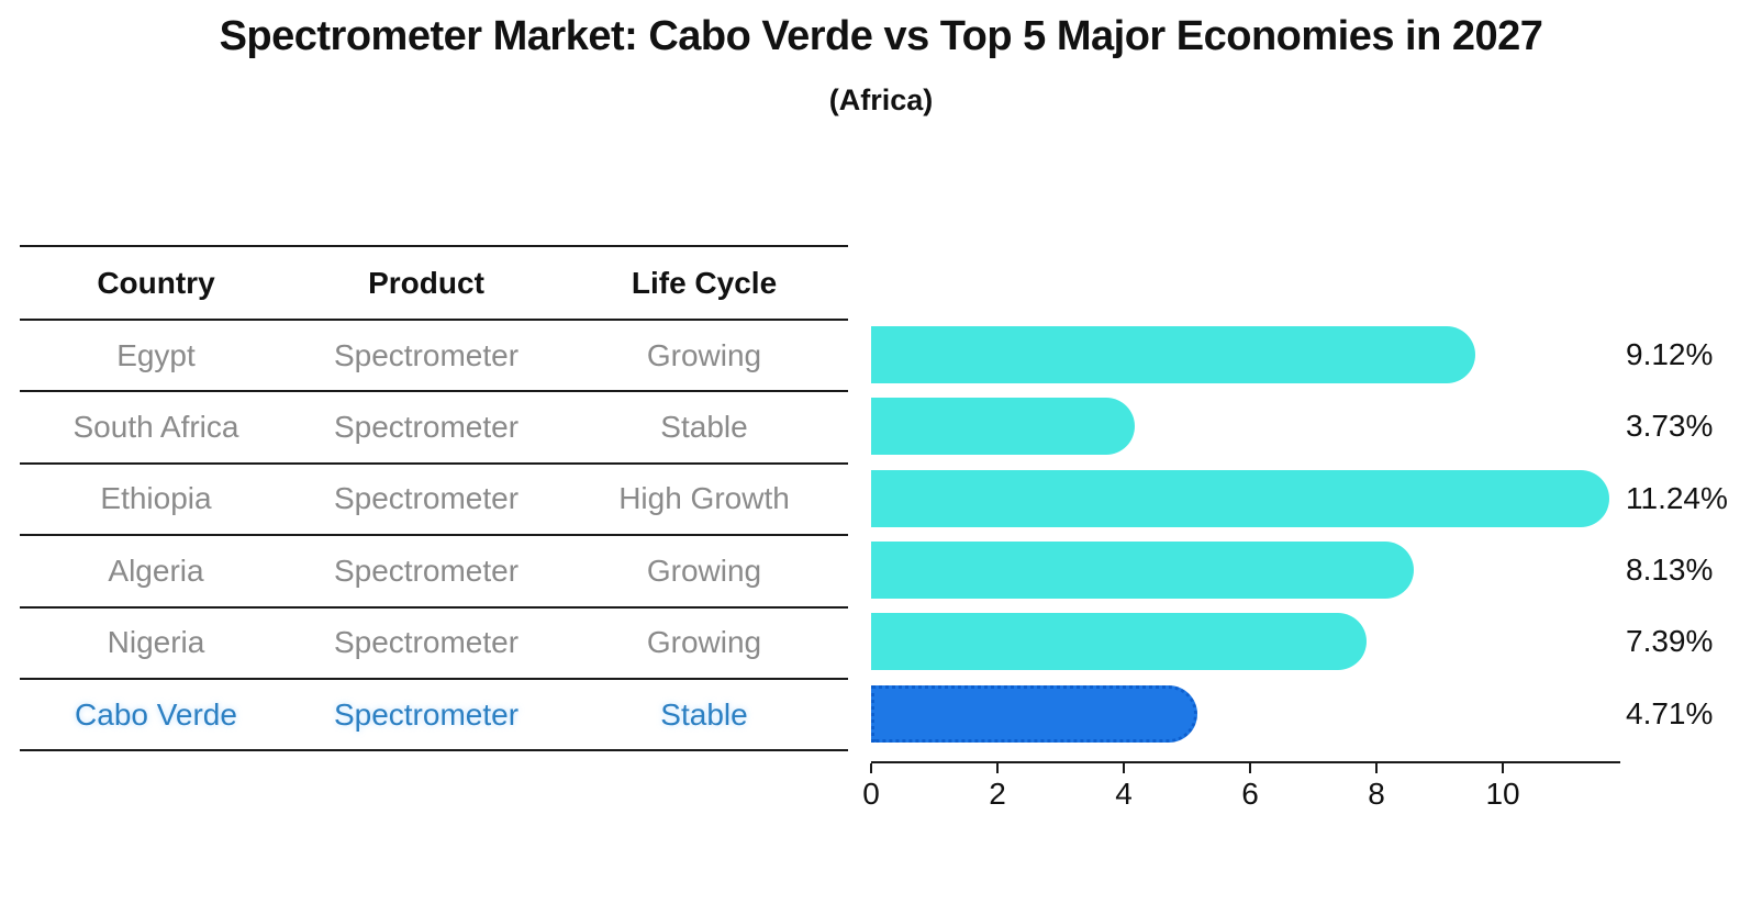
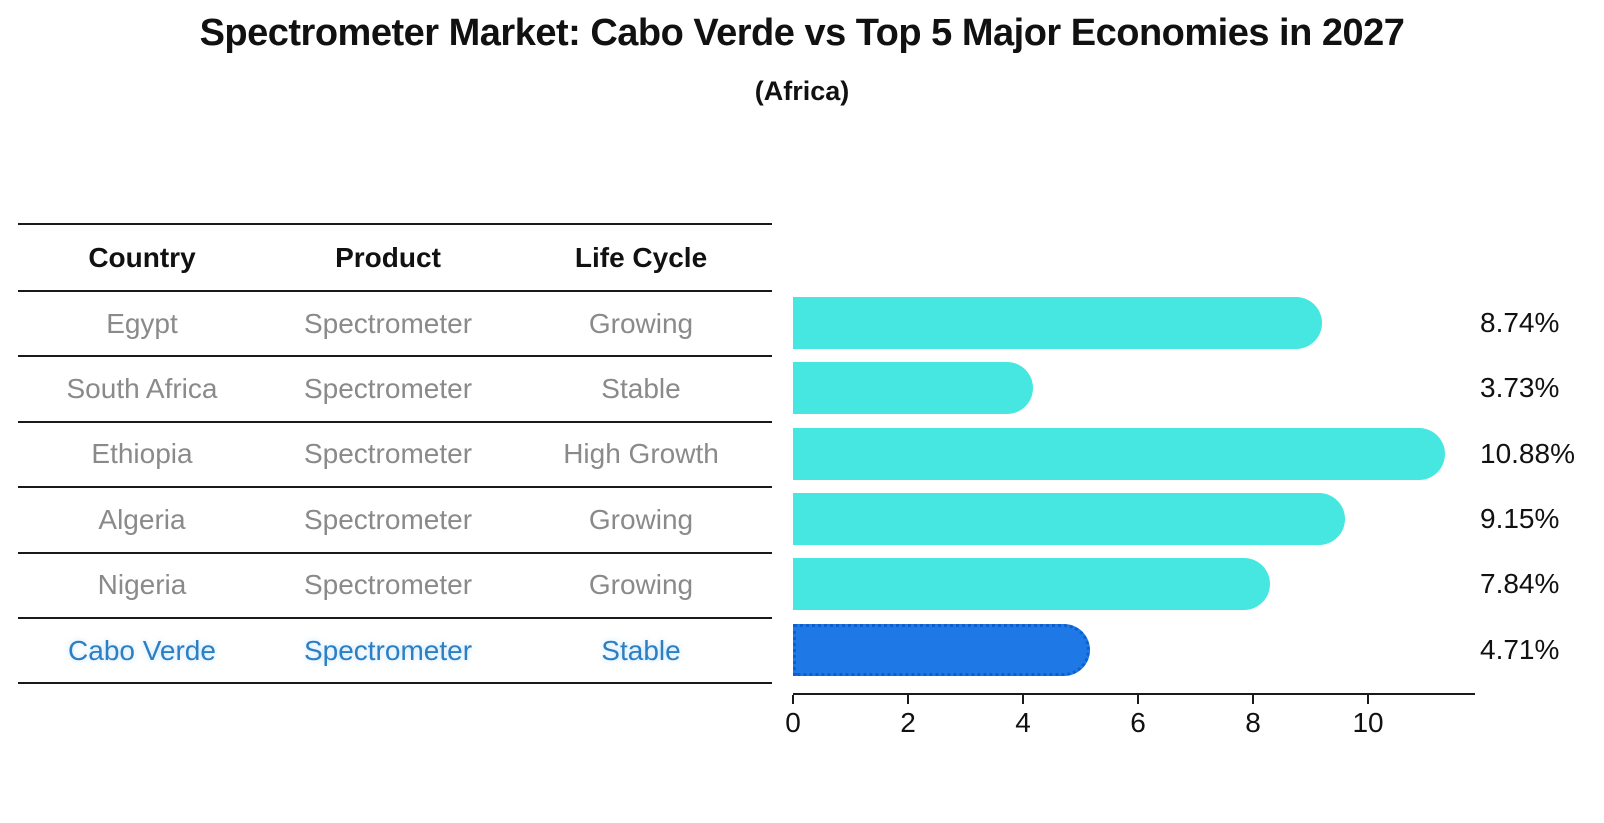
Egypt: 9.12% -> 8.74%
Ethiopia: 11.24% -> 10.88%
Algeria: 8.13% -> 9.15%
Nigeria: 7.39% -> 7.84%
